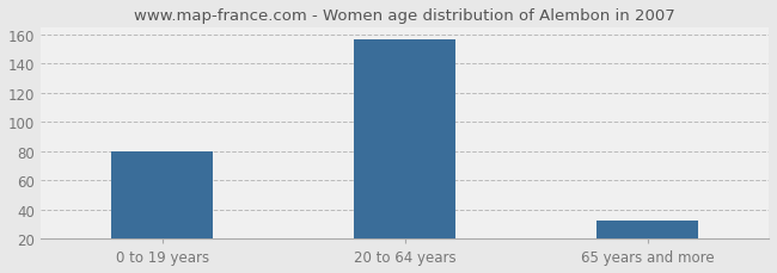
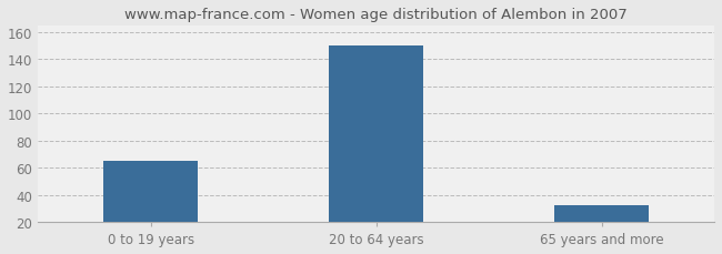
0 to 19 years: 80 -> 65
20 to 64 years: 157 -> 150
